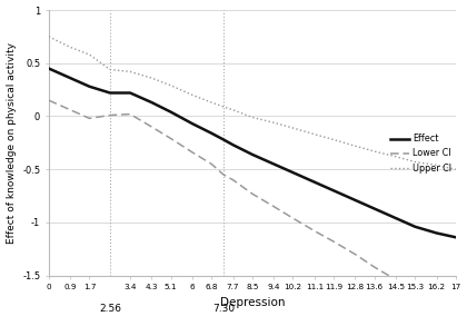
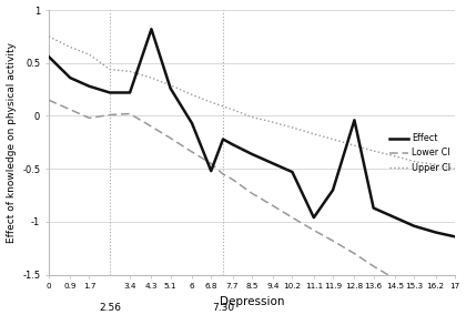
Effect/0: 0.45 -> 0.56
Effect/4.3: 0.13 -> 0.82
Effect/5.1: 0.04 -> 0.26
Effect/6.8: -0.16 -> -0.52
Effect/11.1: -0.62 -> -0.96
Effect/12.8: -0.79 -> -0.04
